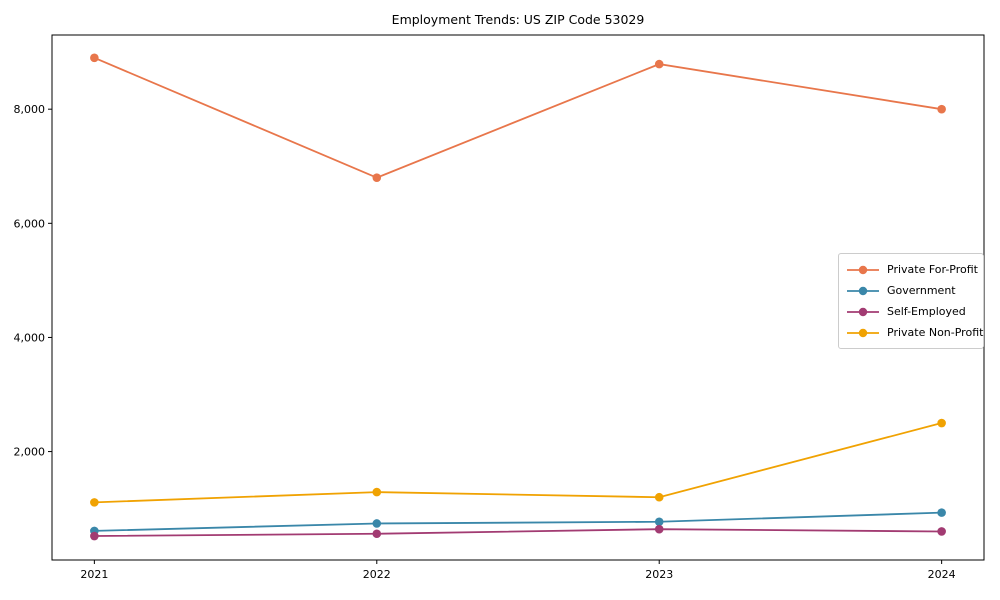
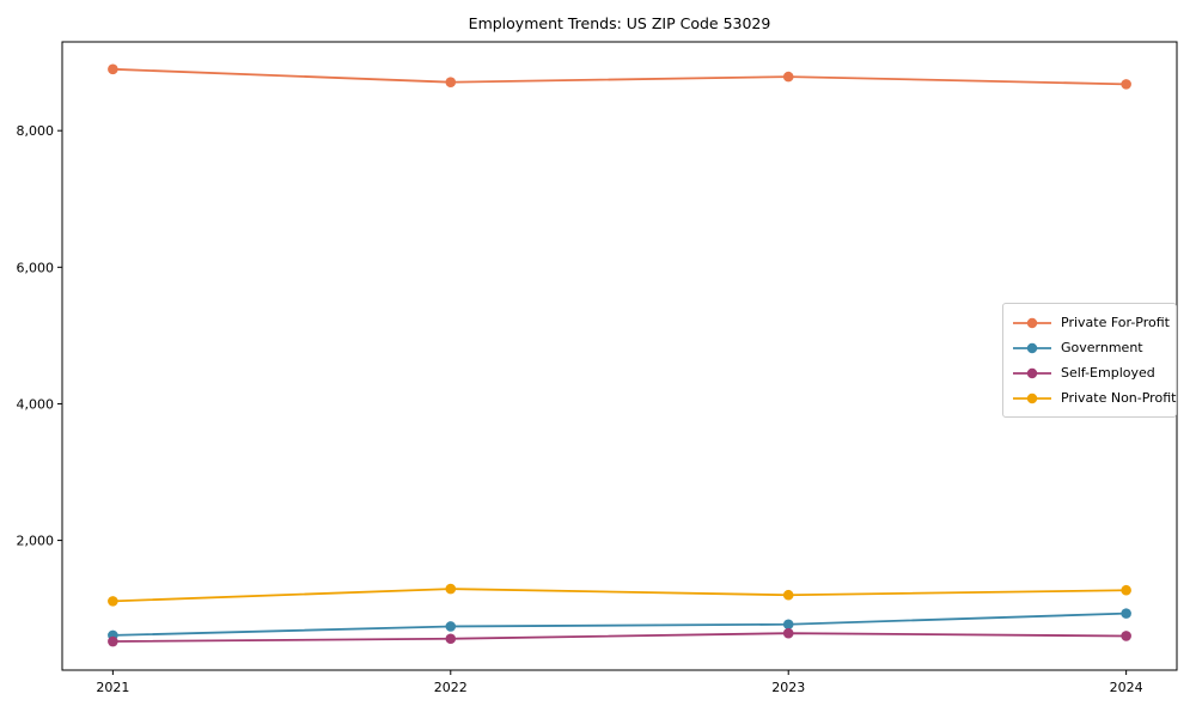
Private For-Profit/2022: 6800 -> 8700
Private For-Profit/2024: 8000 -> 8700
Private Non-Profit/2024: 2500 -> 1300
